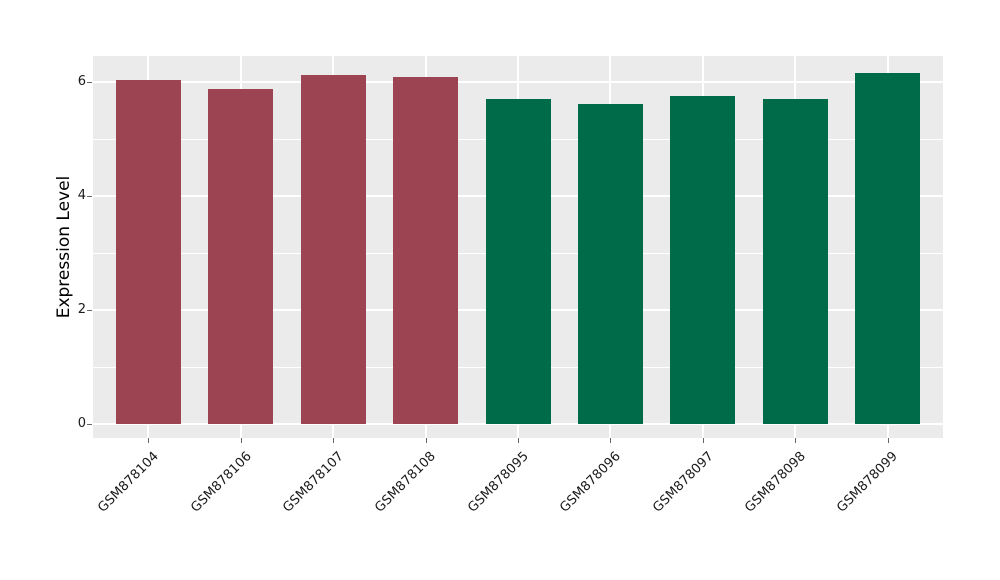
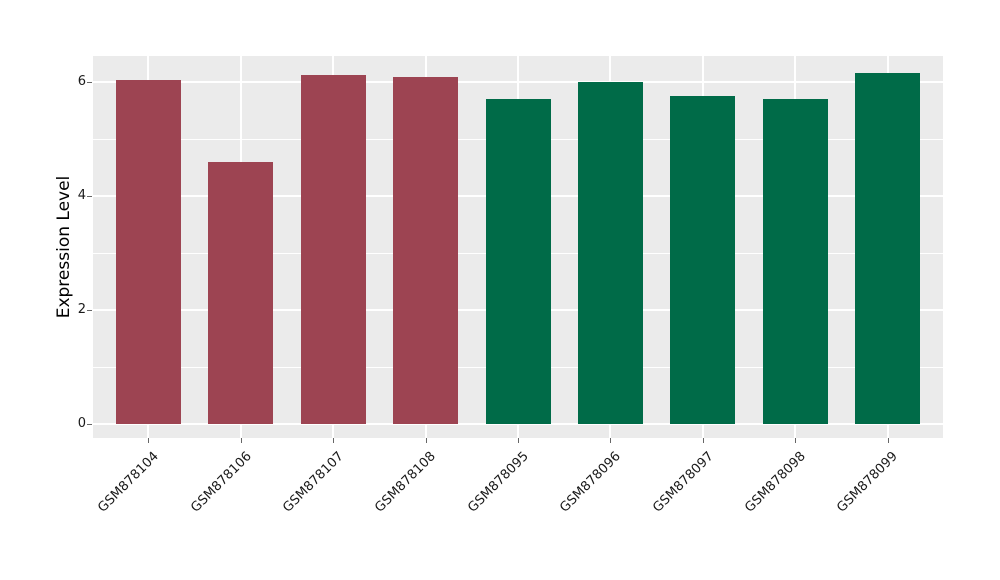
GSM878106: 5.9 -> 4.6
GSM878096: 5.6 -> 6.0
